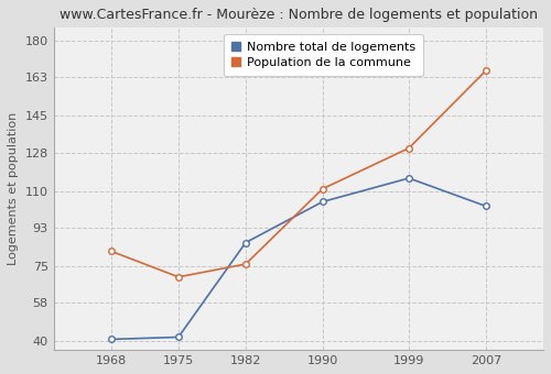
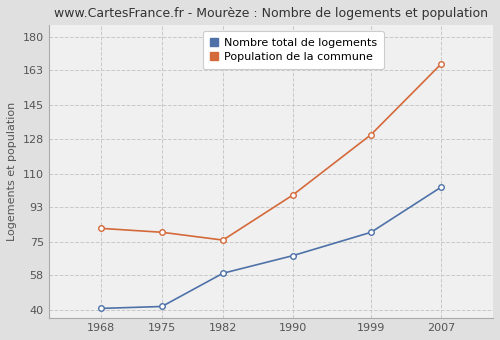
Population de la commune/1975: 70 -> 80
Nombre total de logements/1982: 86 -> 59
Nombre total de logements/1990: 105 -> 68
Population de la commune/1990: 111 -> 99
Nombre total de logements/1999: 116 -> 80
